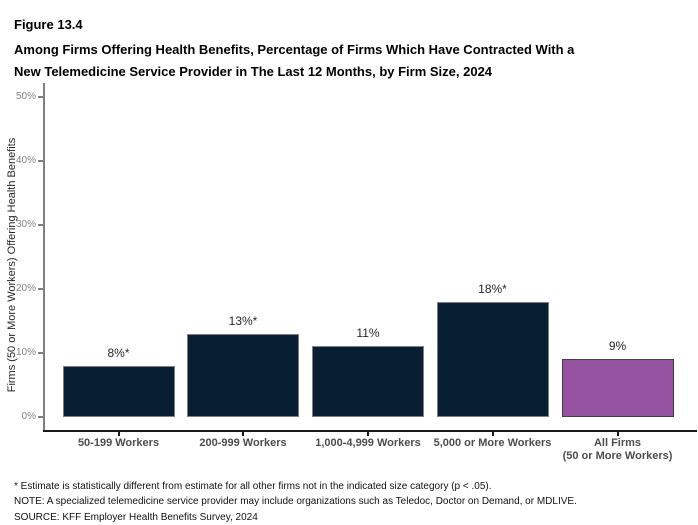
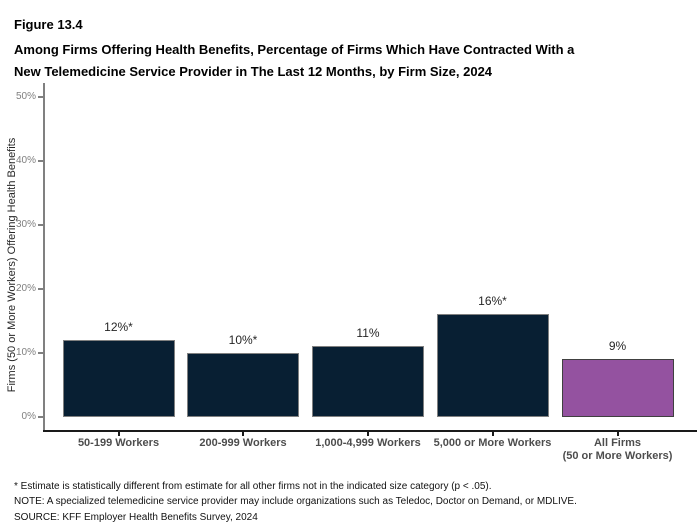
50-199 Workers: 8 -> 12
200-999 Workers: 13 -> 10
5,000 or More Workers: 18 -> 16
